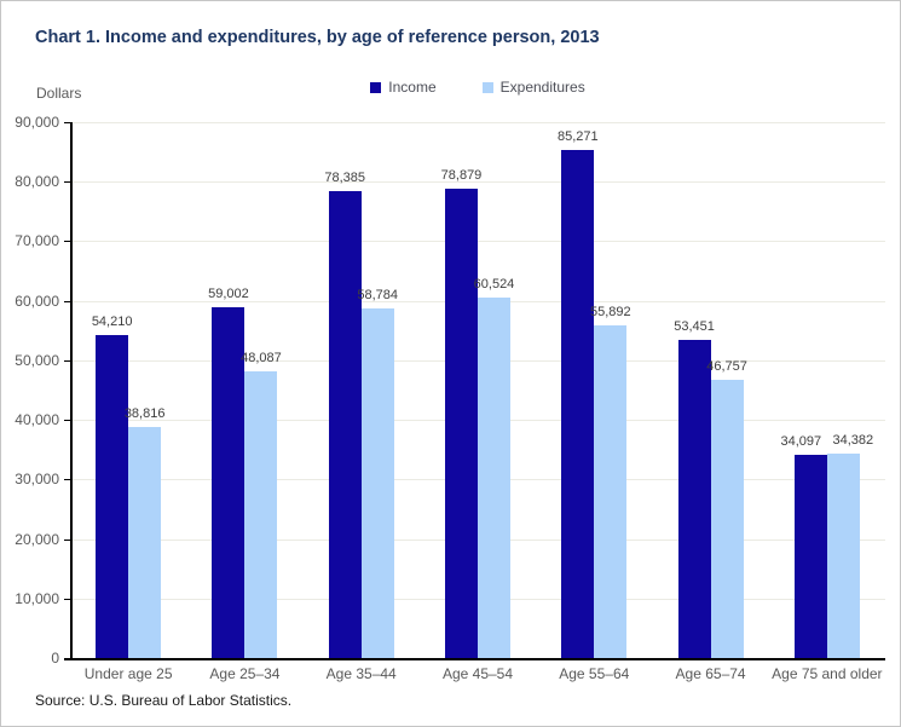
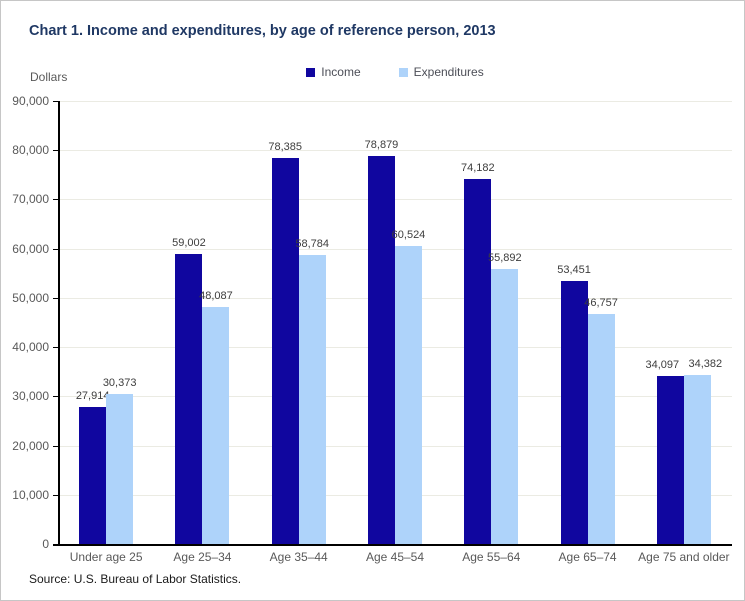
Income/Under age 25: 54,210 -> 27,914
Expenditures/Under age 25: 38,816 -> 30,373
Income/Age 55–64: 85,271 -> 74,182
